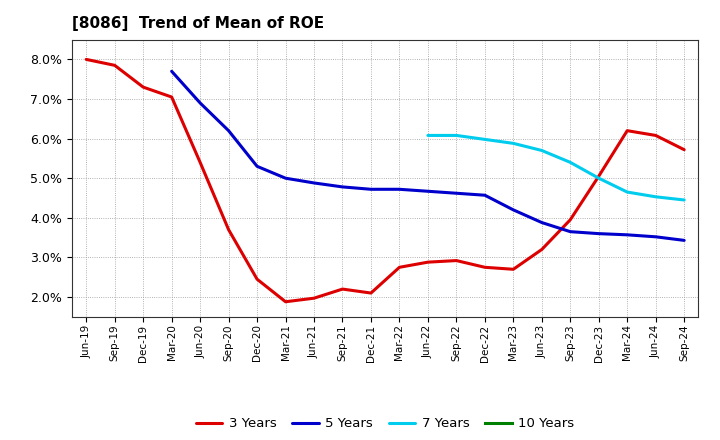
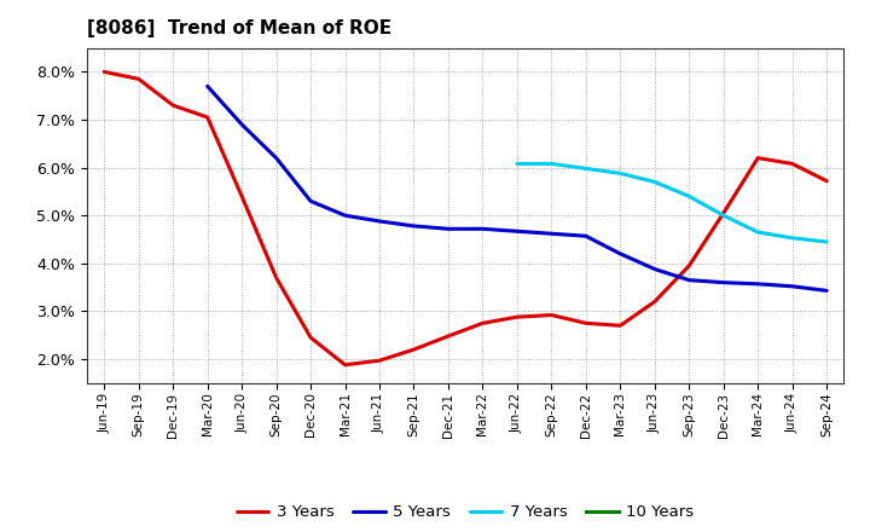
3 Years/Dec-21: 2.10% -> 2.48%
